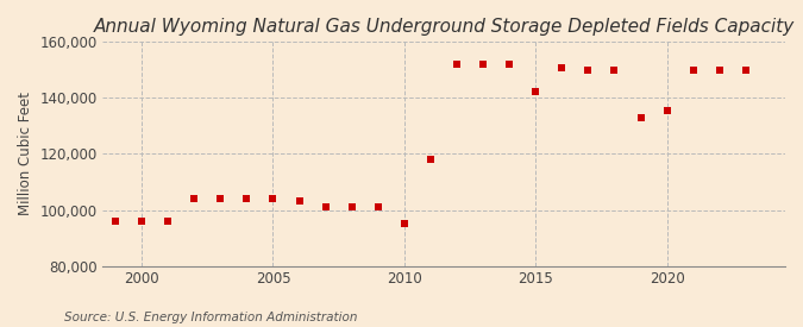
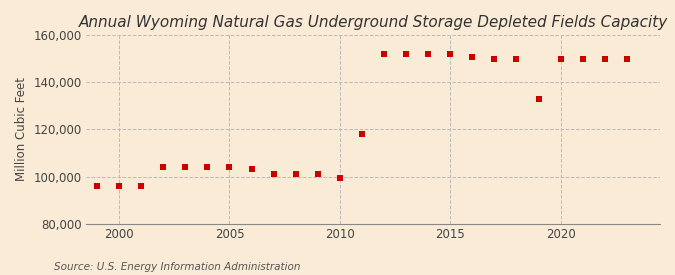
2010: 95,000 -> 99,500
2015: 142,500 -> 152,000
2020: 135,500 -> 150,000
